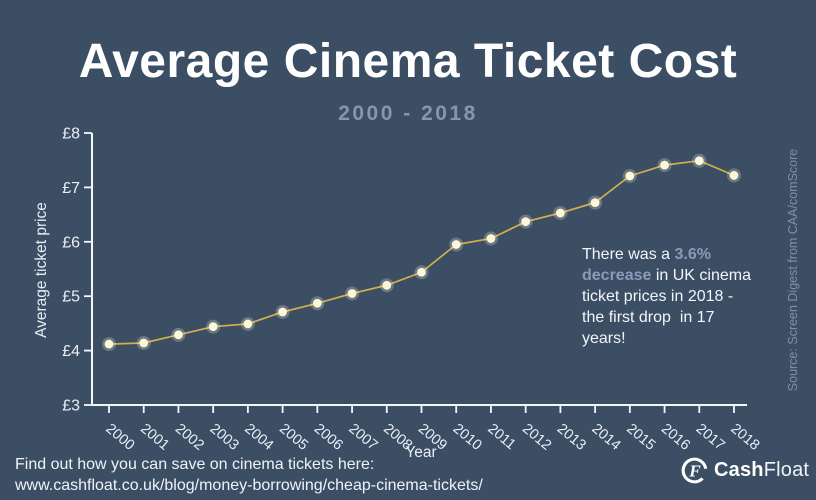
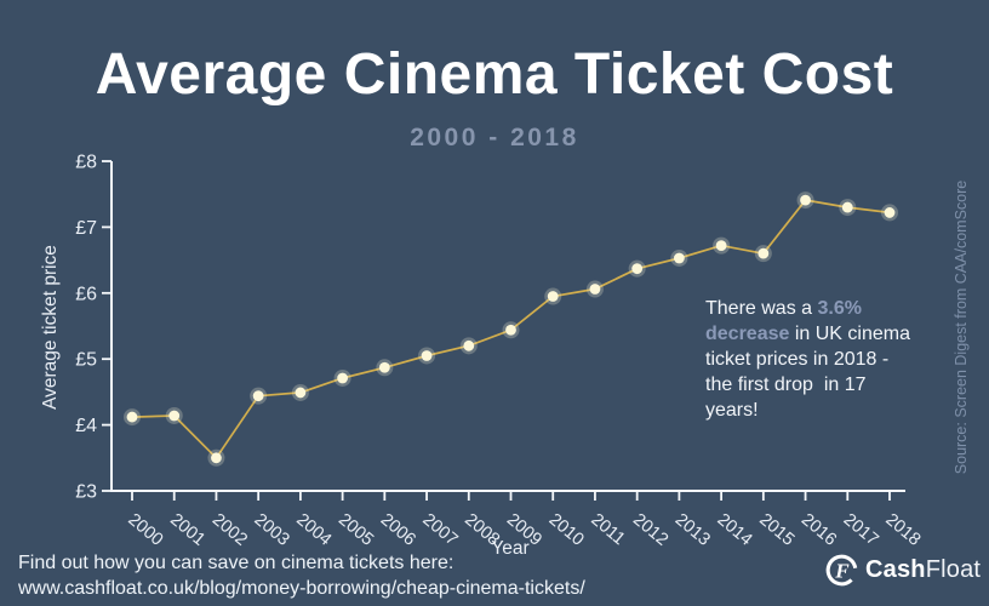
2002: £4.3 -> £3.5
2015: £7.2 -> £6.6
2017: £7.5 -> £7.3
